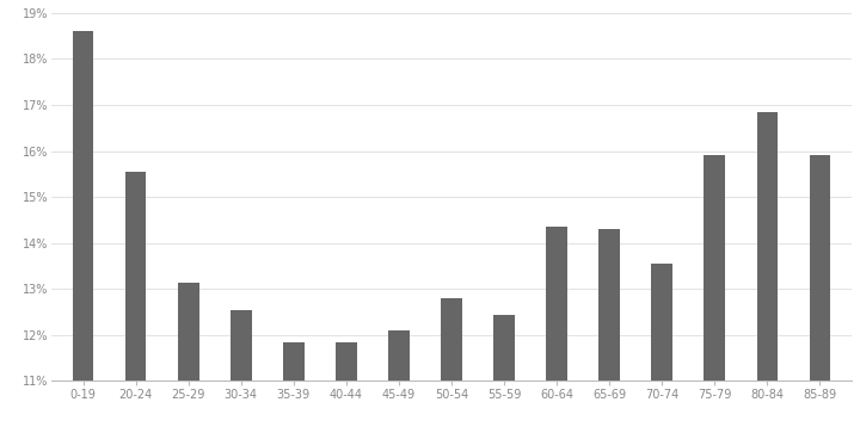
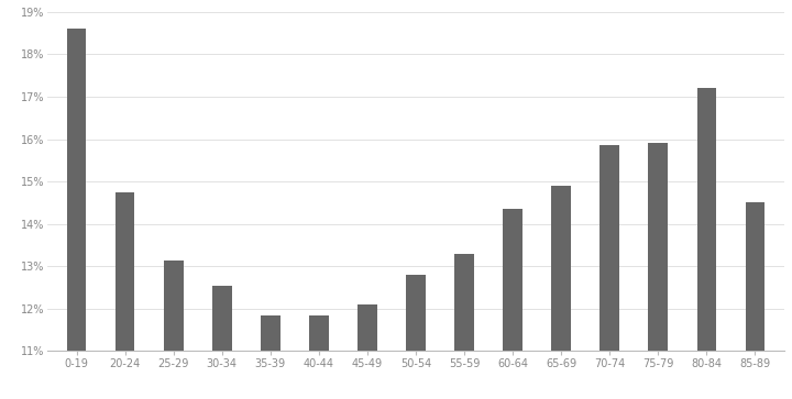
20-24: 15.55% -> 14.75%
55-59: 12.45% -> 13.30%
65-69: 14.30% -> 14.90%
70-74: 13.55% -> 15.85%
80-84: 16.85% -> 17.20%
85-89: 15.90% -> 14.50%
